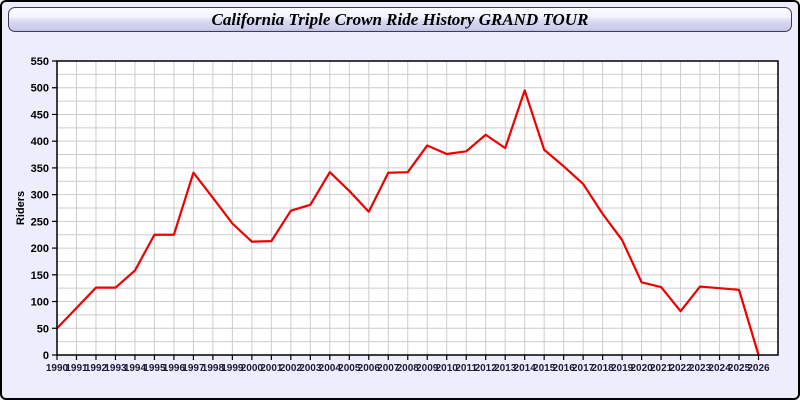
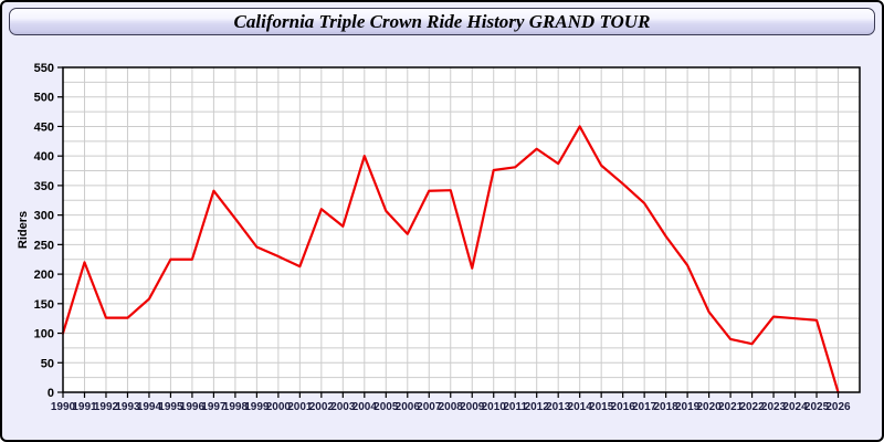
1990: 50 -> 100
1991: 90 -> 220
2000: 210 -> 230
2002: 270 -> 310
2004: 340 -> 400
2009: 390 -> 210
2014: 500 -> 450
2021: 130 -> 90
